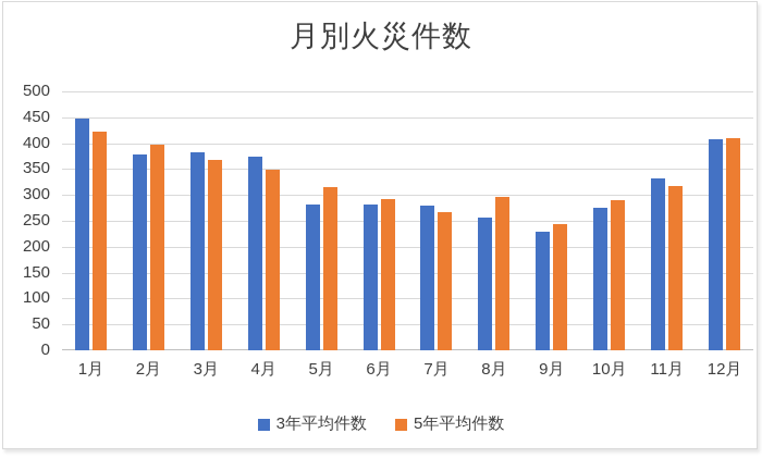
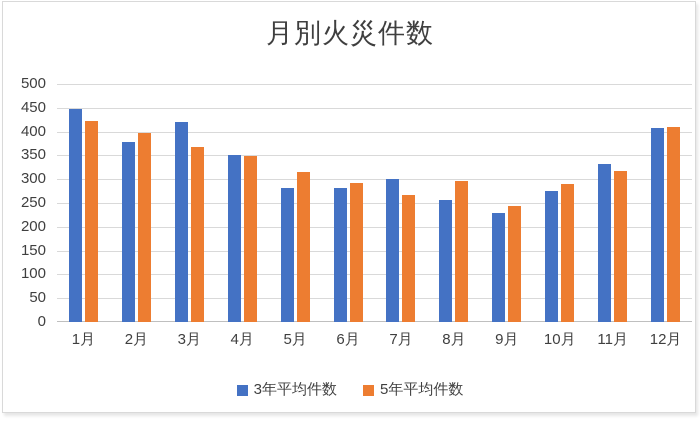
3年平均件数/3月: 380 -> 420
3年平均件数/4月: 370 -> 350
3年平均件数/7月: 280 -> 300
